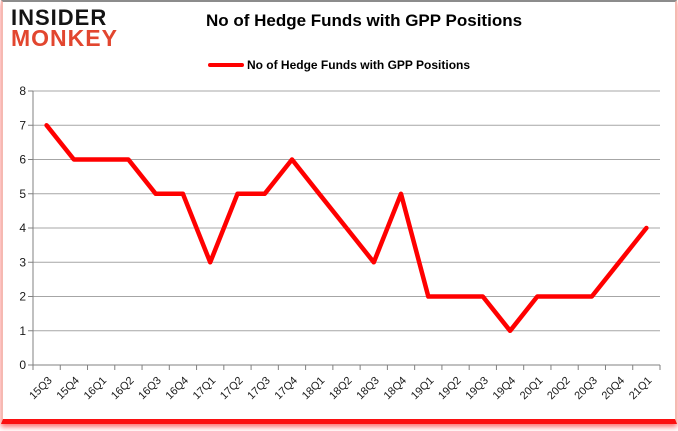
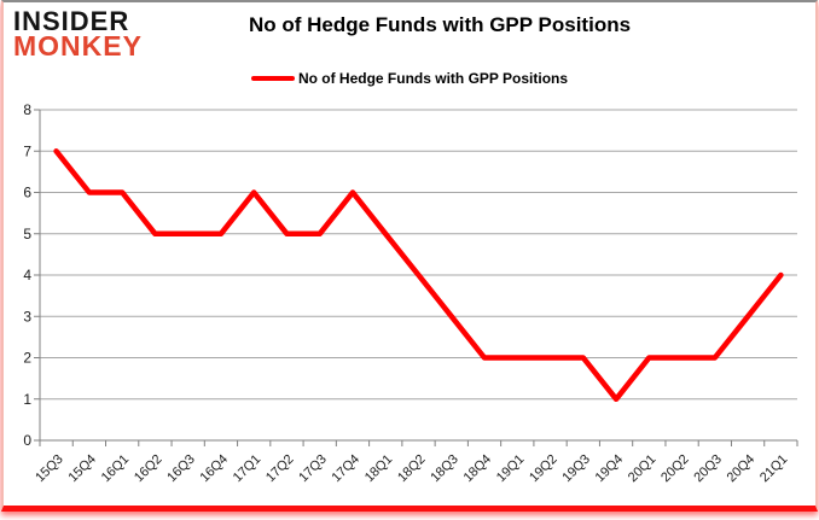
16Q2: 6 -> 5
17Q1: 3 -> 6
18Q4: 5 -> 2
